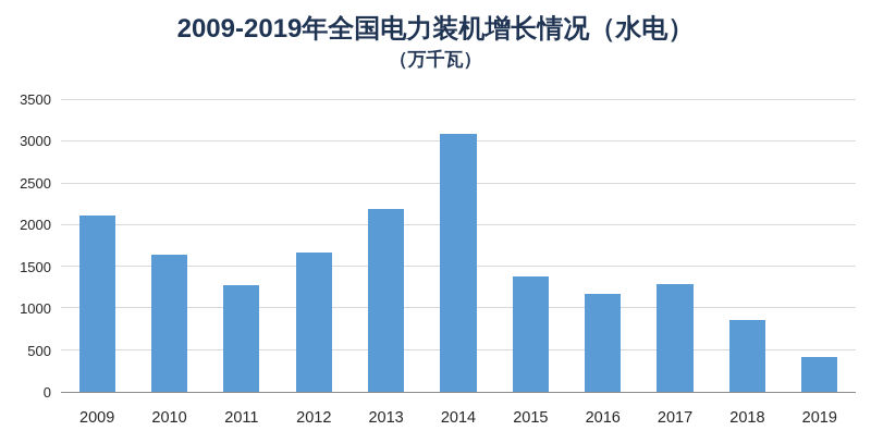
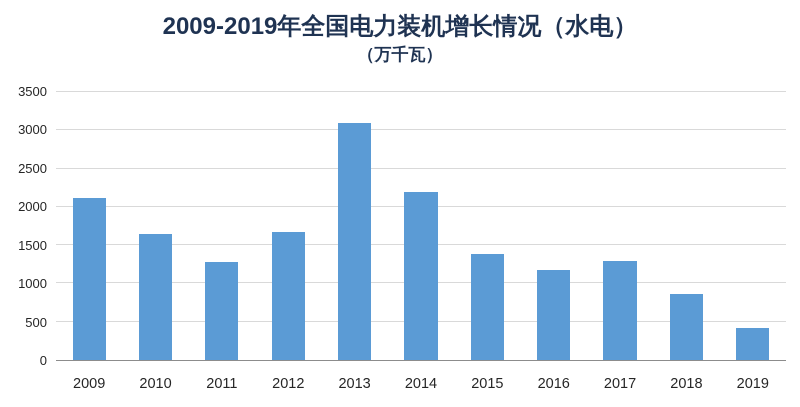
2013: 2200 -> 3100
2014: 3100 -> 2200
